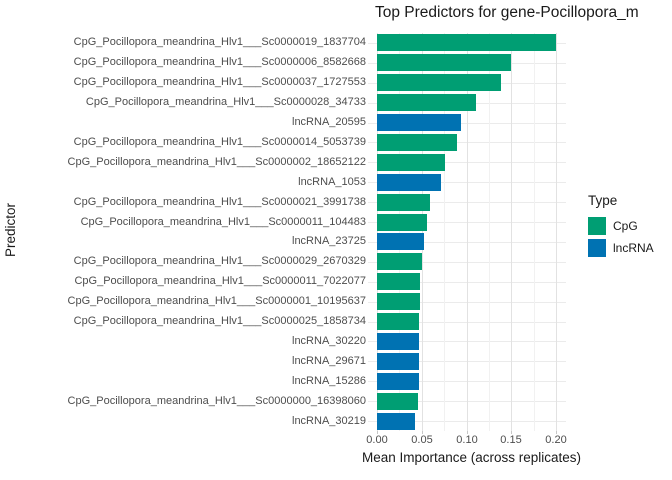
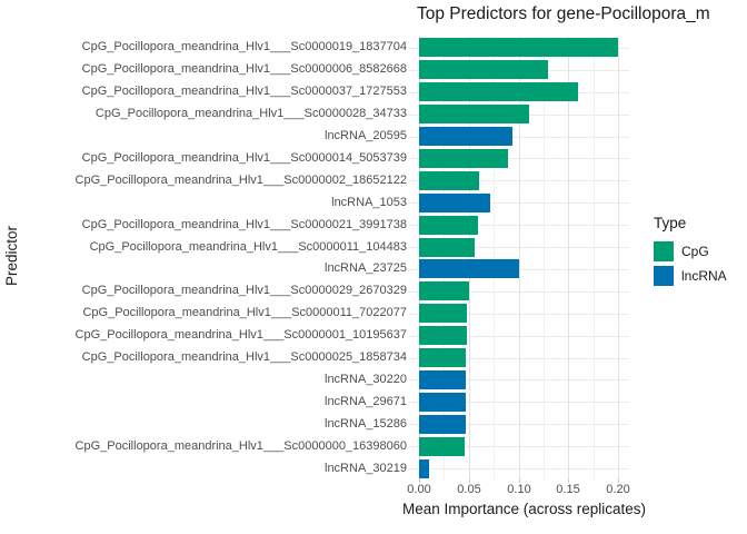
CpG_Pocillopora_meandrina_Hlv1___Sc0000006_8582668: 0.15 -> 0.13
CpG_Pocillopora_meandrina_Hlv1___Sc0000037_1727553: 0.14 -> 0.16
CpG_Pocillopora_meandrina_Hlv1___Sc0000002_18652122: 0.08 -> 0.06
lncRNA_23725: 0.05 -> 0.10
lncRNA_30219: 0.04 -> 0.01
